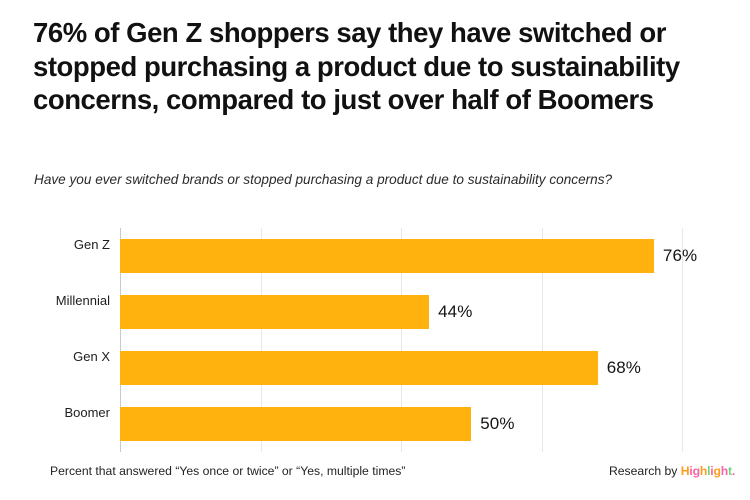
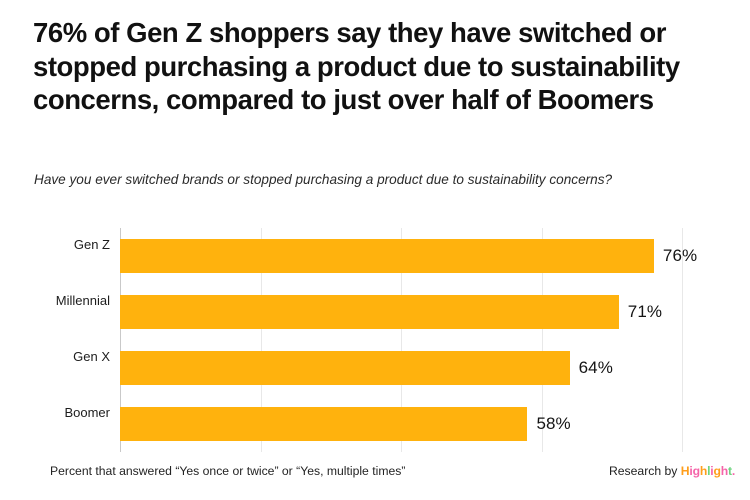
Millennial: 44% -> 71%
Gen X: 68% -> 64%
Boomer: 50% -> 58%
